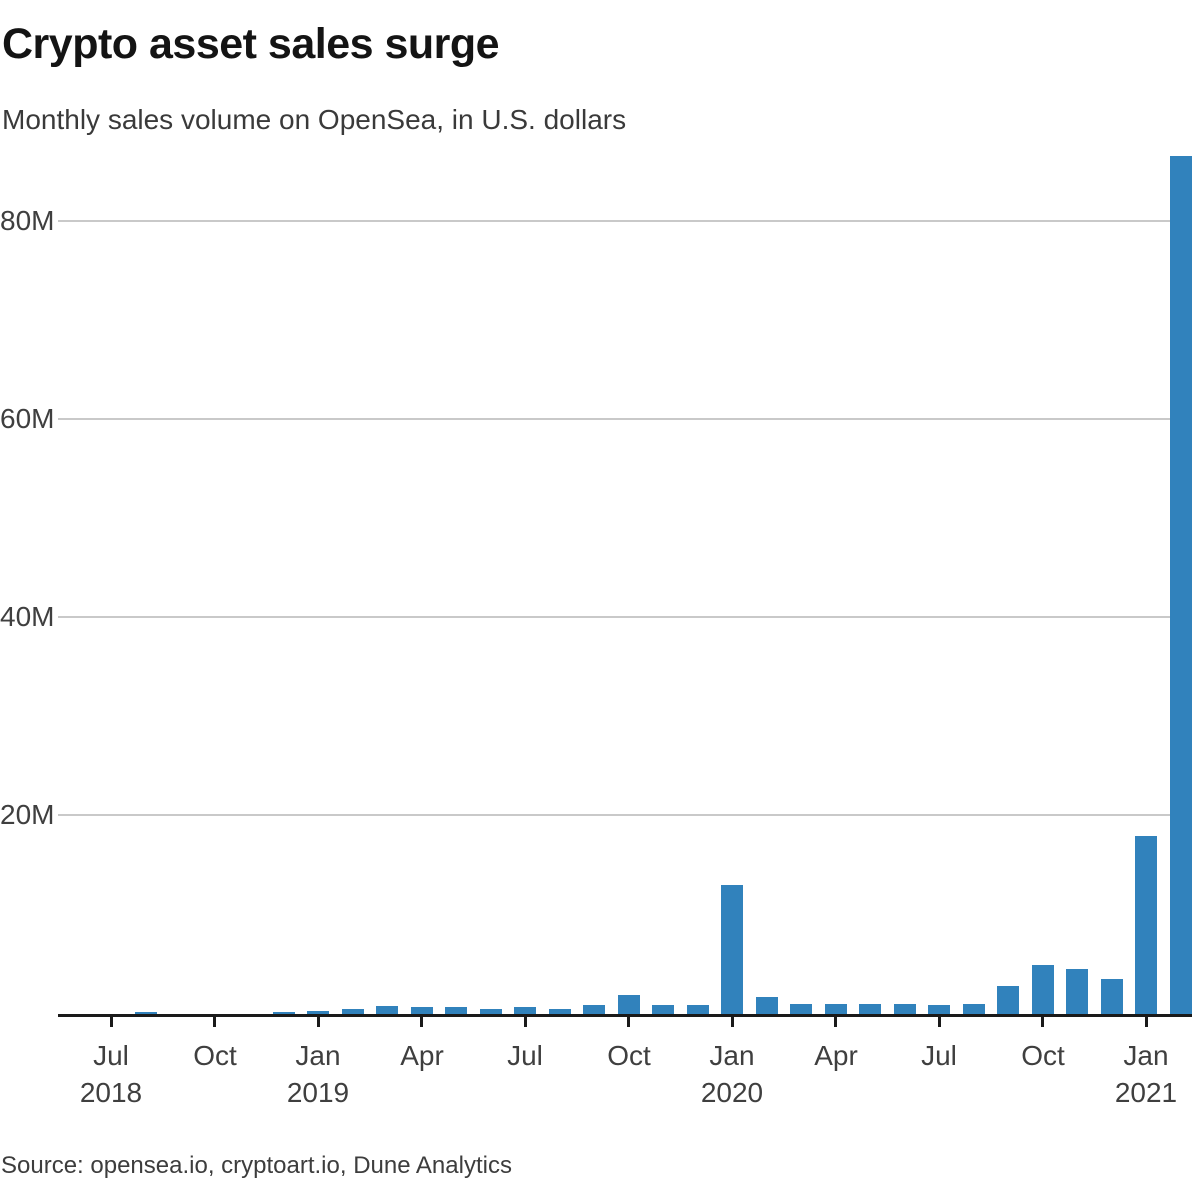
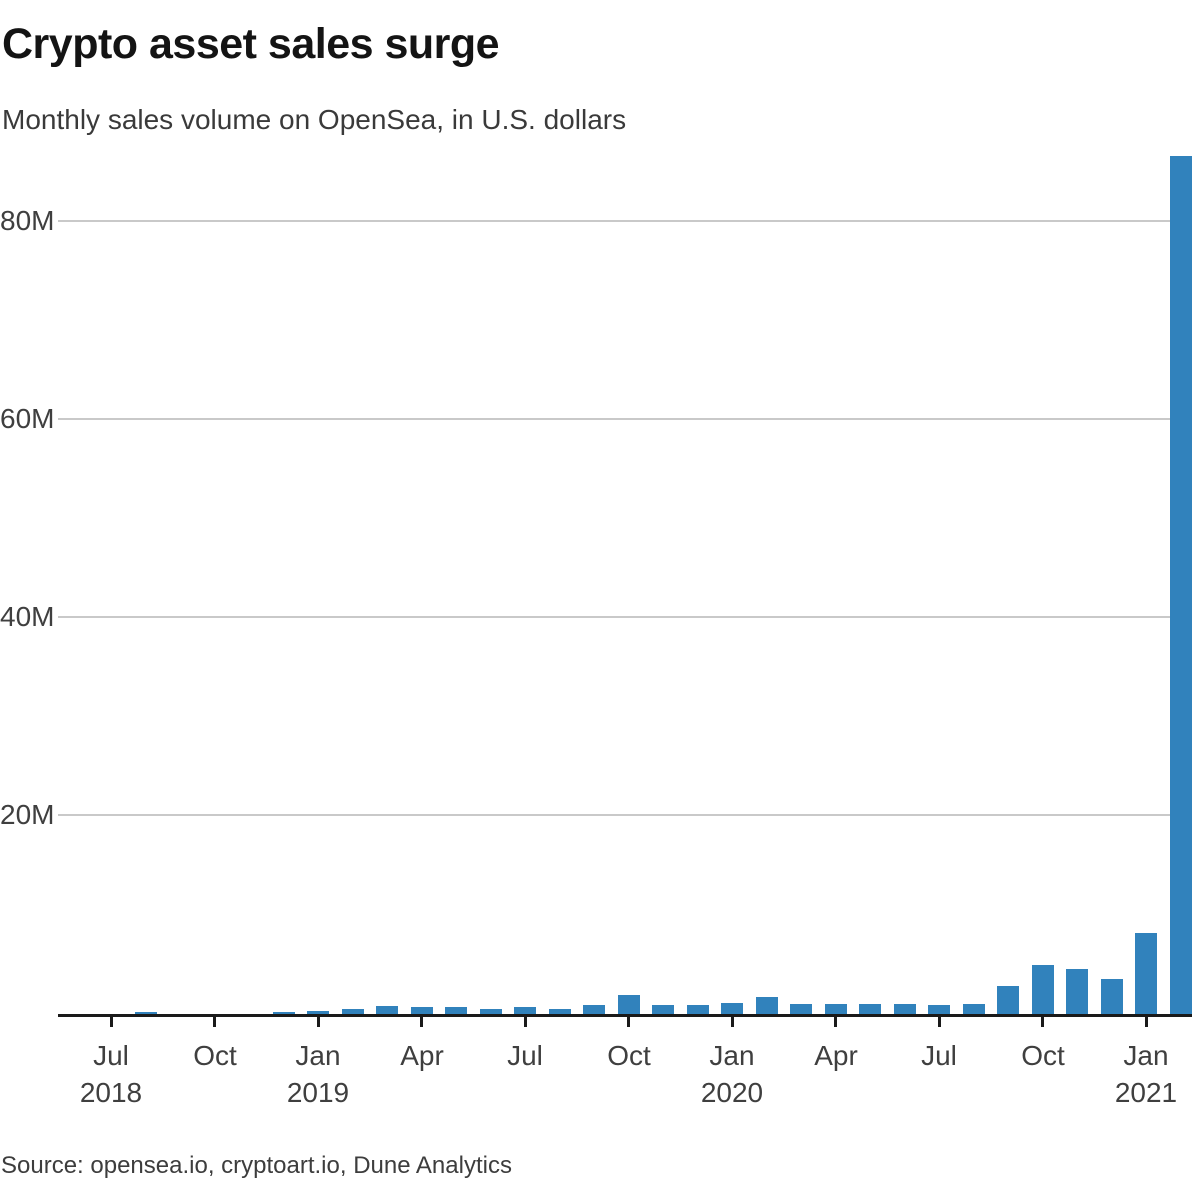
Jan 2020: 13M -> 1M
Jan 2021: 18M -> 8M
